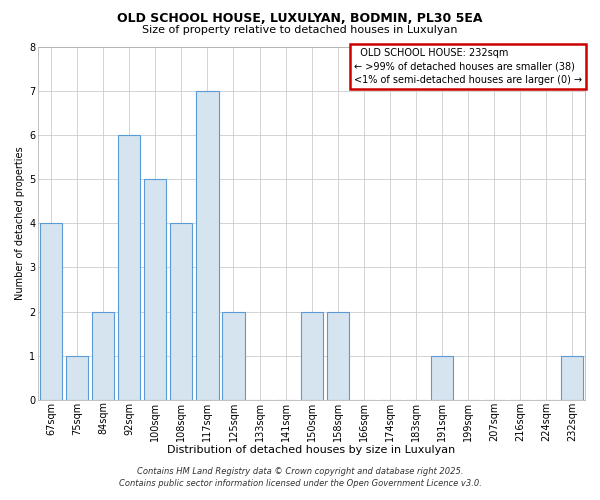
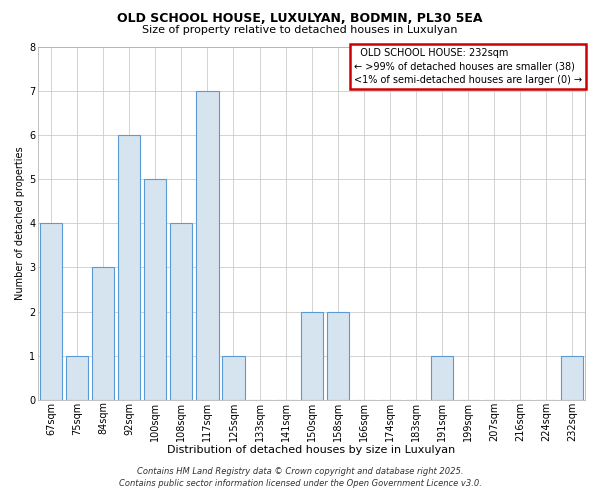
84sqm: 2 -> 3
125sqm: 2 -> 1
